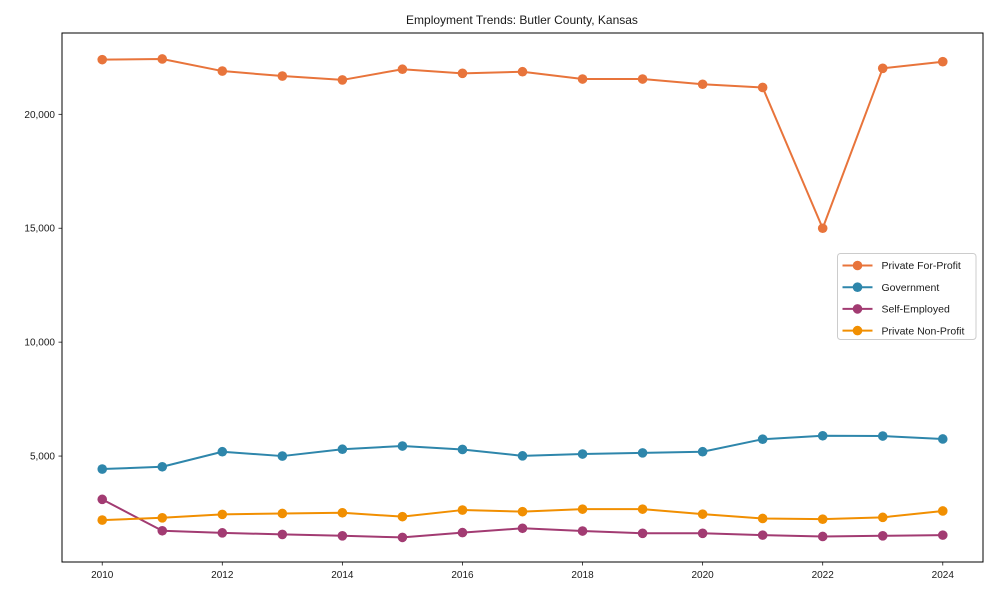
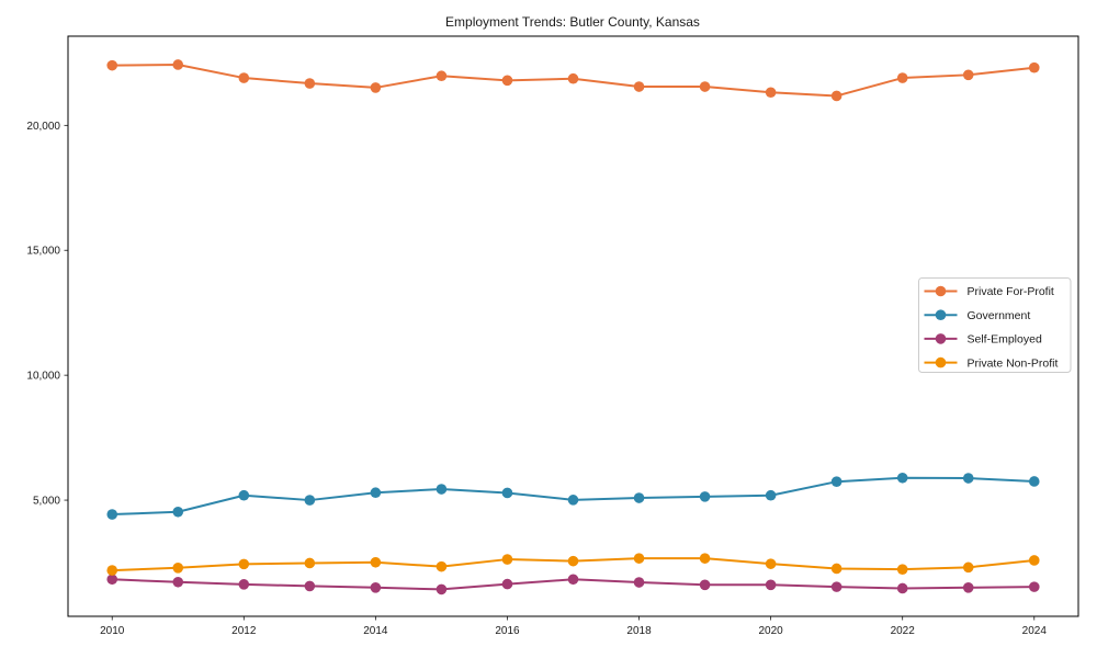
Self-Employed/2010: 3100 -> 1800
Private For-Profit/2022: 15000 -> 21900
